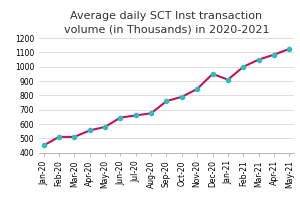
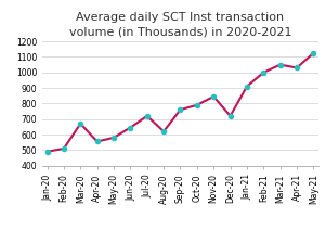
Jan-20: 450 -> 490
Mar-20: 510 -> 670
Jul-20: 660 -> 720
Aug-20: 680 -> 620
Dec-20: 950 -> 720
Apr-21: 1080 -> 1030
